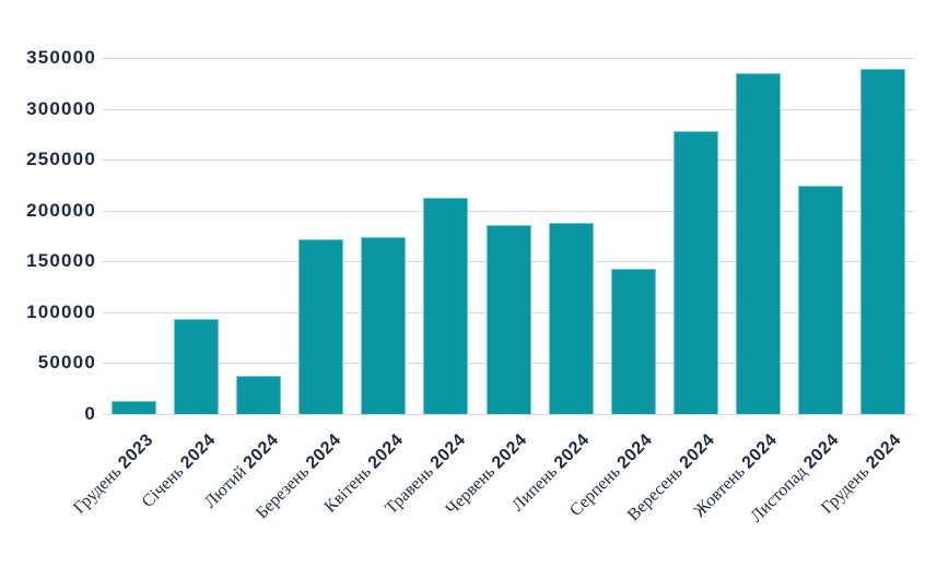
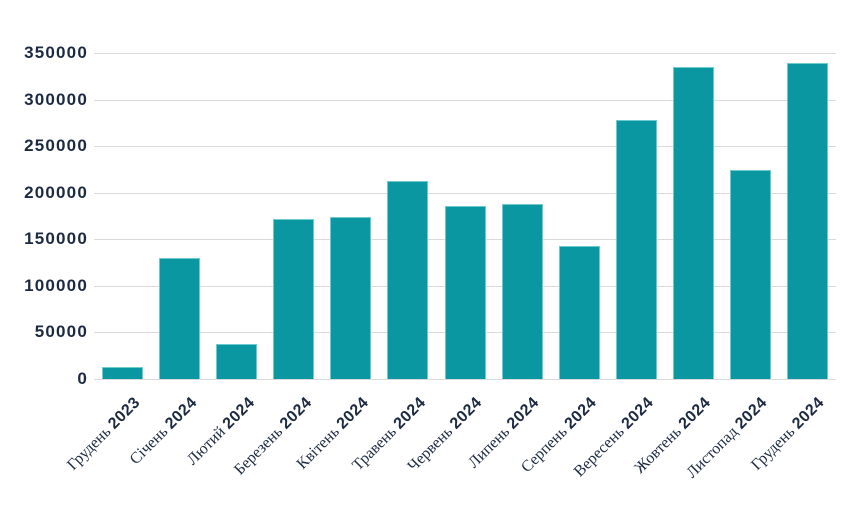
Січень 2024: 90000 -> 130000
